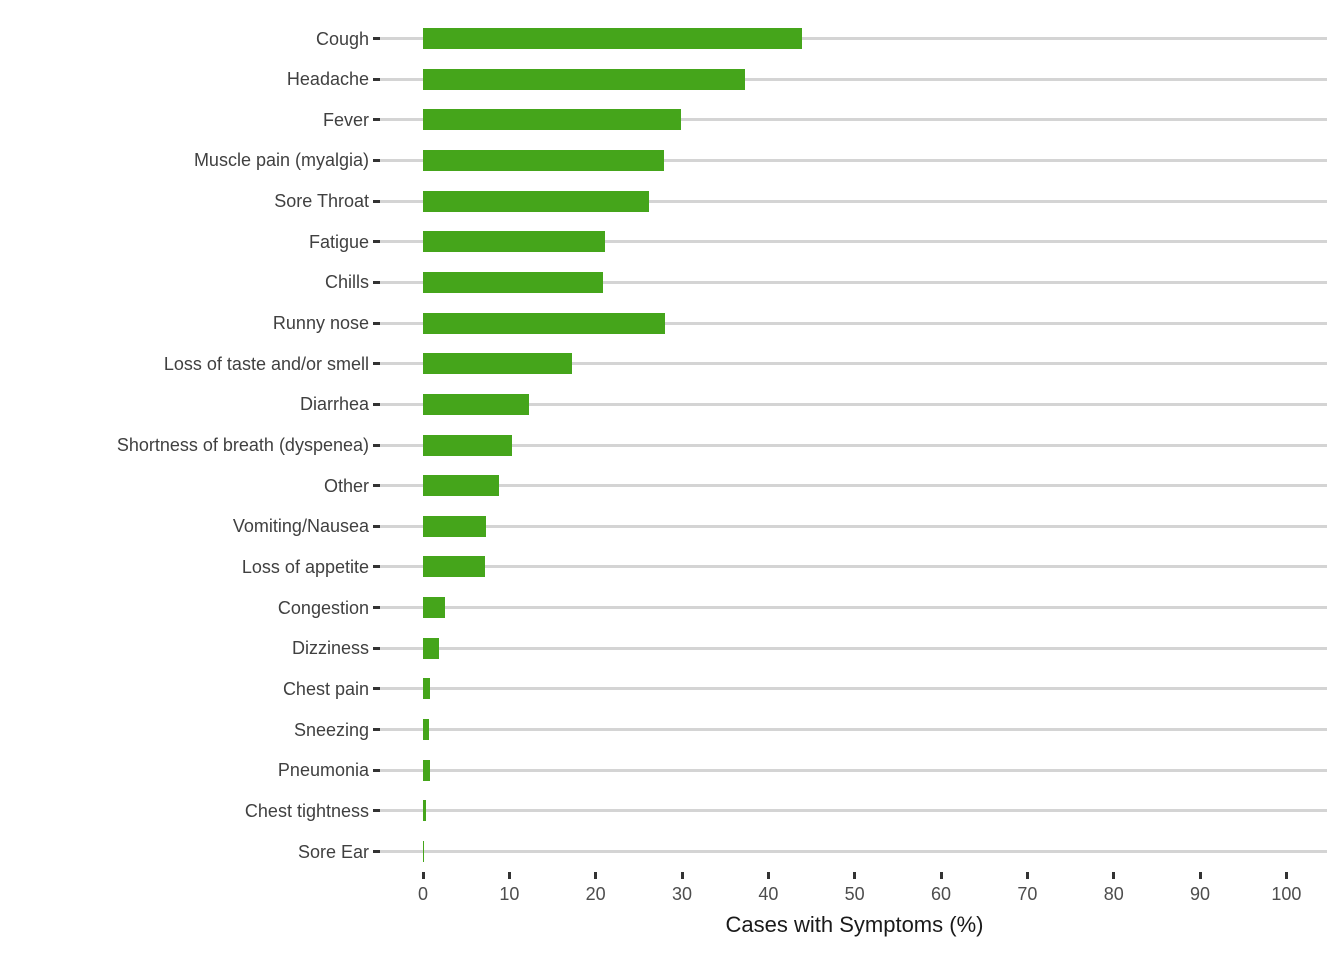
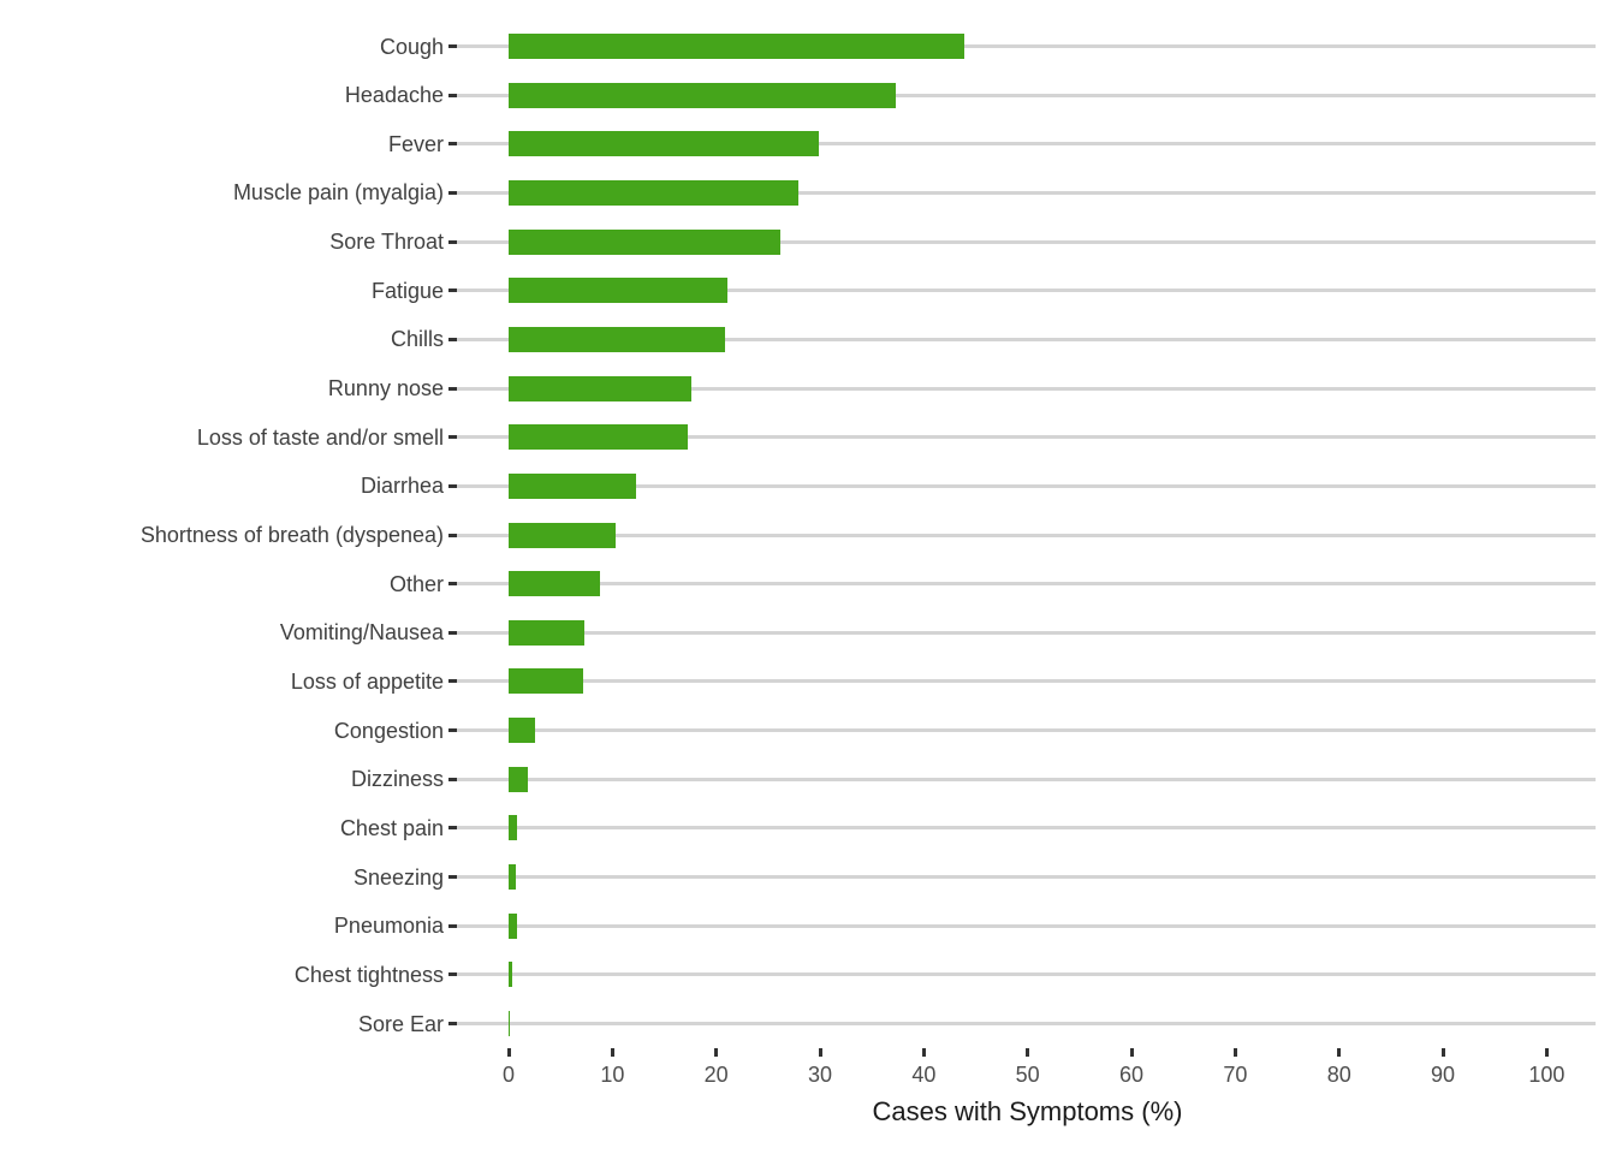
Runny nose: 28 -> 18
